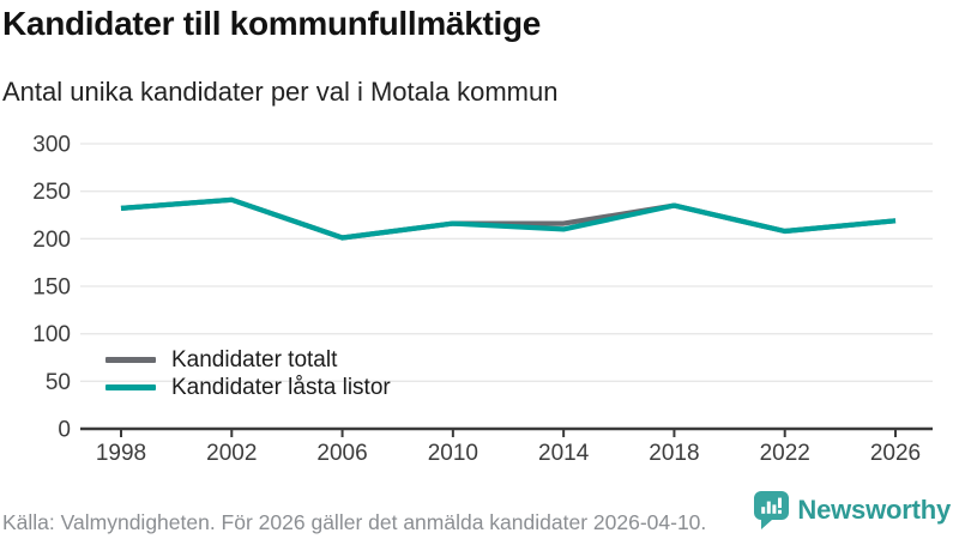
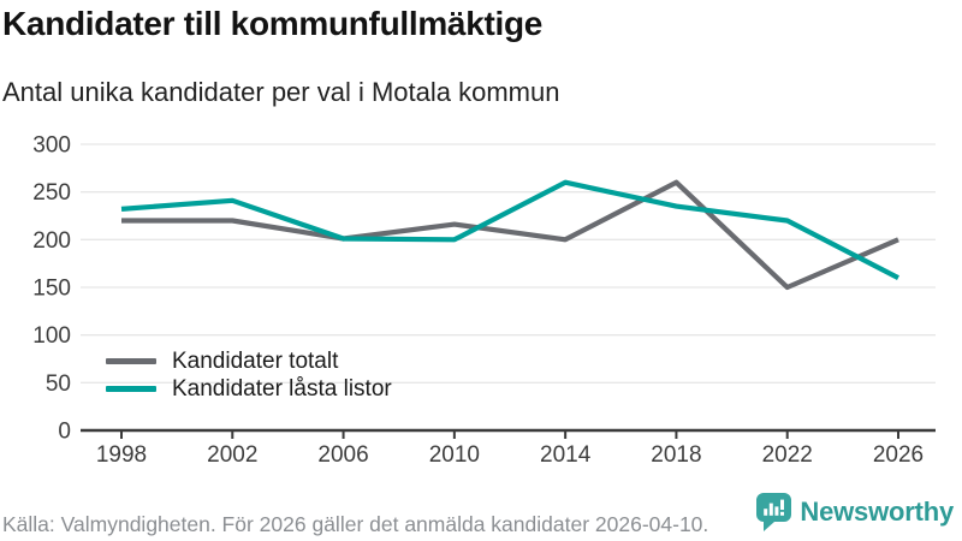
Kandidater totalt/1998: 230 -> 220
Kandidater totalt/2002: 240 -> 220
Kandidater låsta listor/2010: 220 -> 200
Kandidater totalt/2014: 220 -> 200
Kandidater låsta listor/2014: 210 -> 260
Kandidater totalt/2018: 240 -> 260
Kandidater totalt/2022: 210 -> 150
Kandidater låsta listor/2022: 210 -> 220
Kandidater totalt/2026: 220 -> 200
Kandidater låsta listor/2026: 220 -> 160
